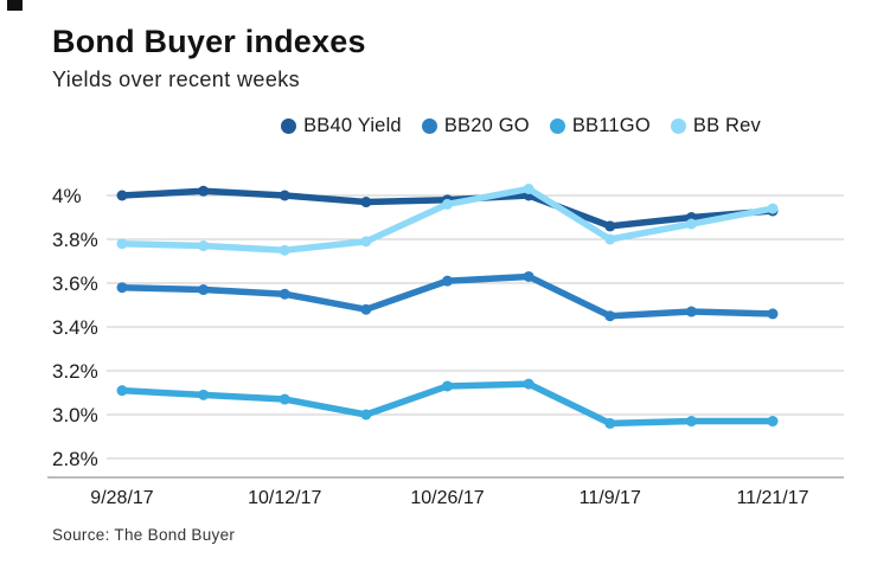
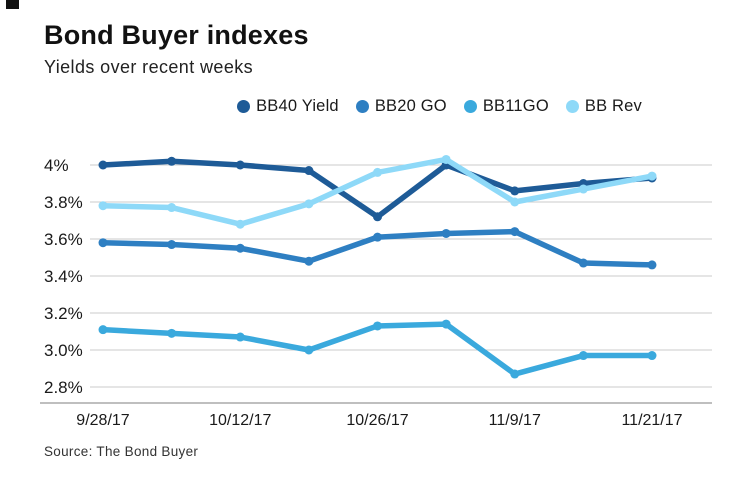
BB Rev/10/12/17: 3.75% -> 3.68%
BB40 Yield/10/26/17: 3.98% -> 3.72%
BB20 GO/11/9/17: 3.45% -> 3.64%
BB11GO/11/9/17: 2.96% -> 2.87%
